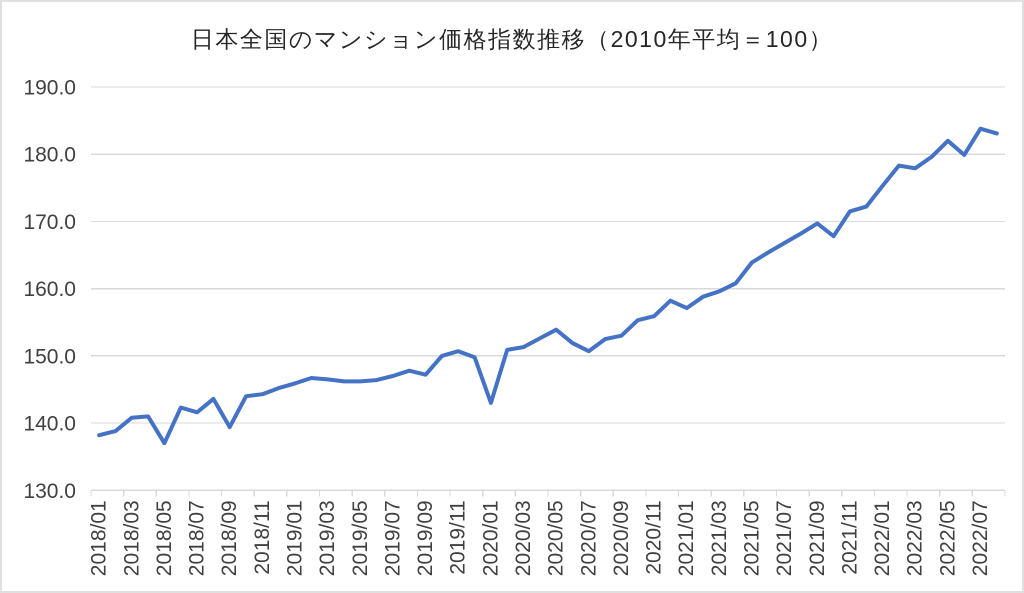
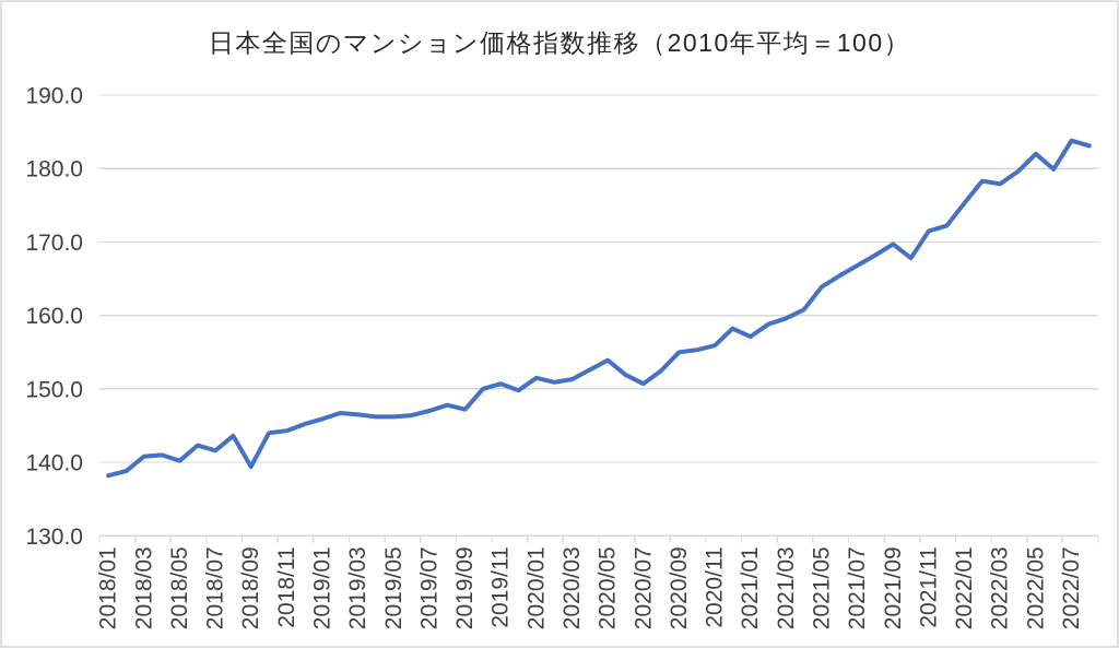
2018/05: 137 -> 140
2020/01: 143 -> 152
2020/09: 153 -> 155
